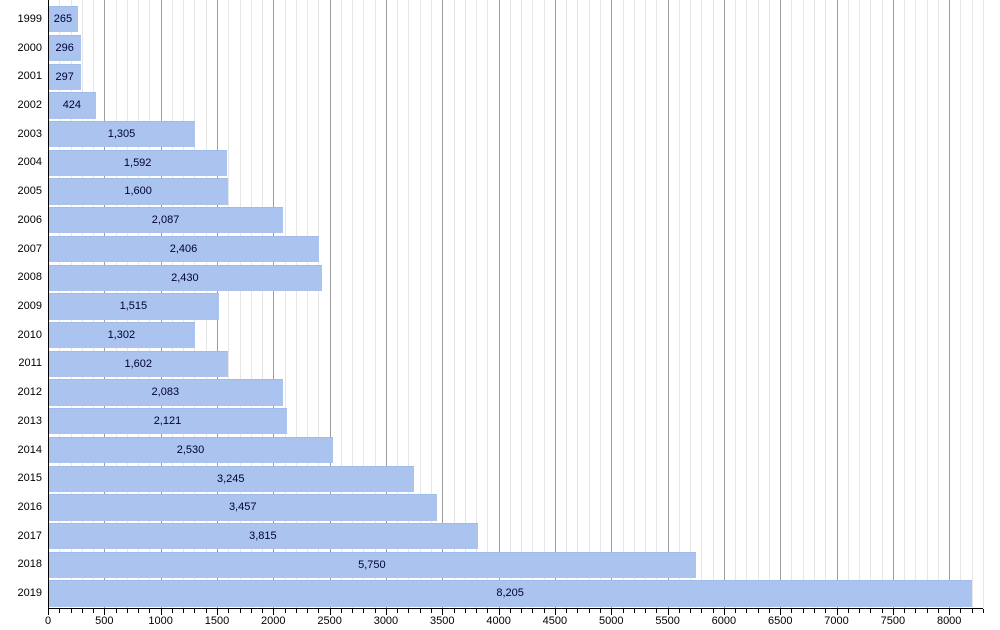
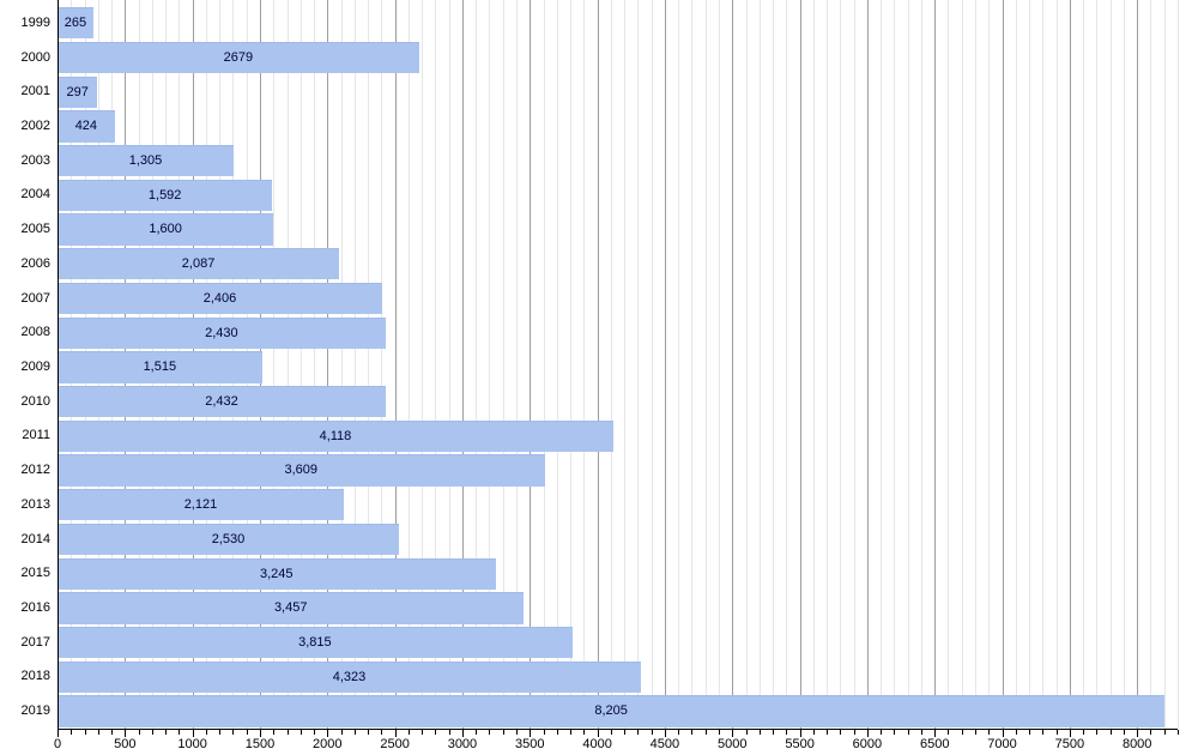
2000: 296 -> 2679
2010: 1,302 -> 2,432
2011: 1,602 -> 4,118
2012: 2,083 -> 3,609
2018: 5,750 -> 4,323
